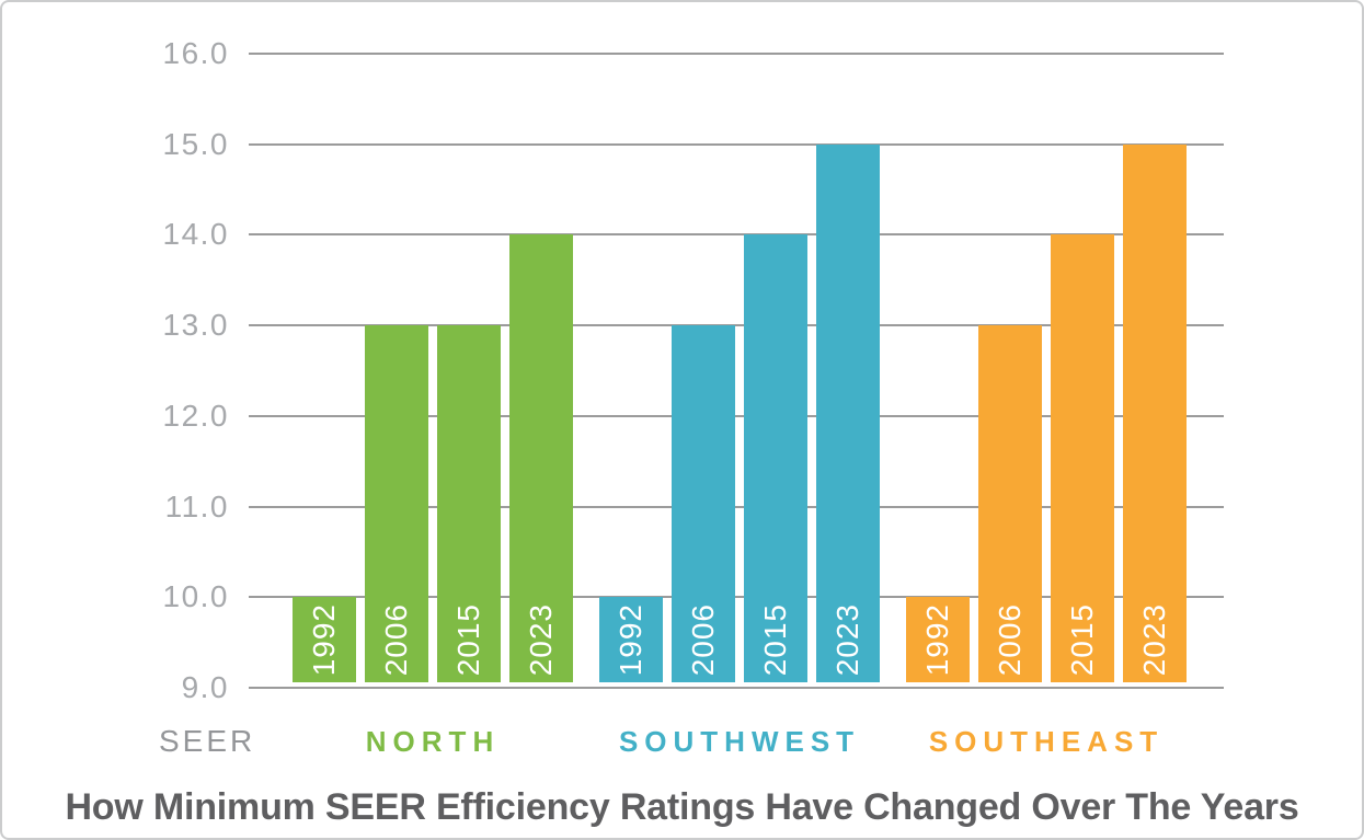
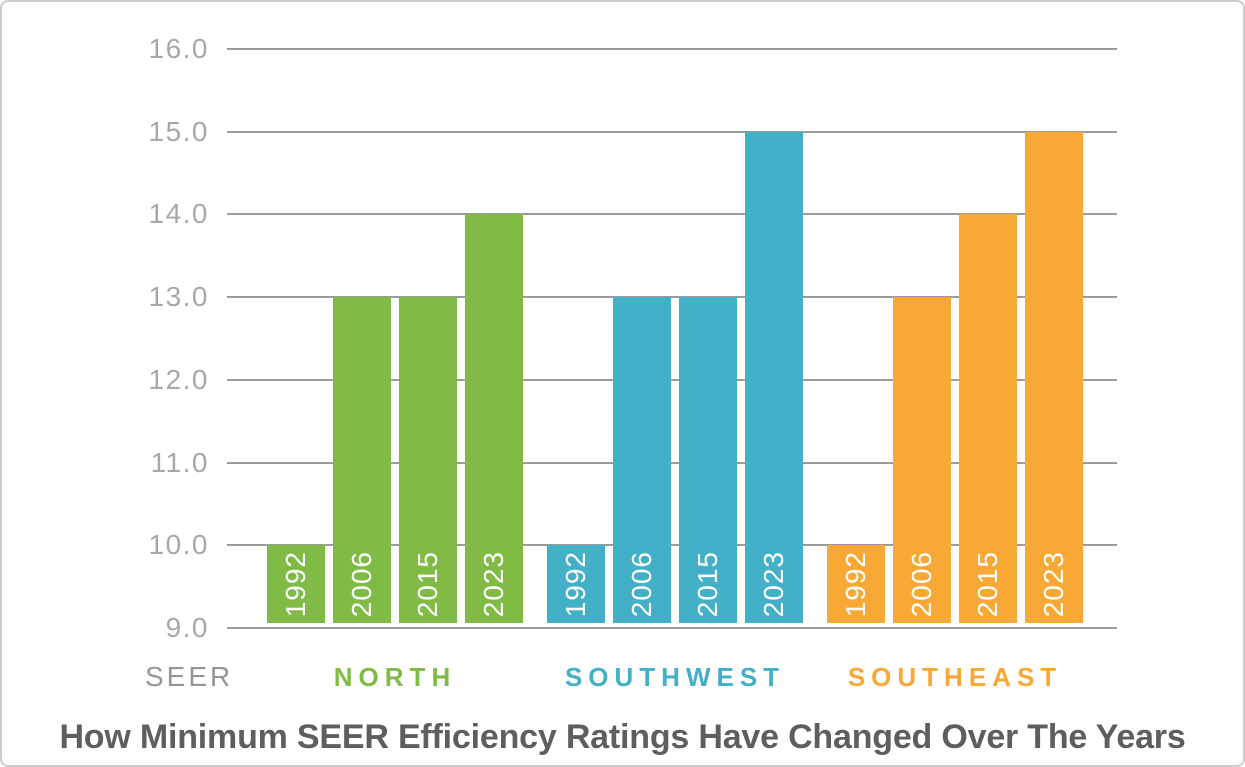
SOUTHWEST/2015: 14 -> 13
